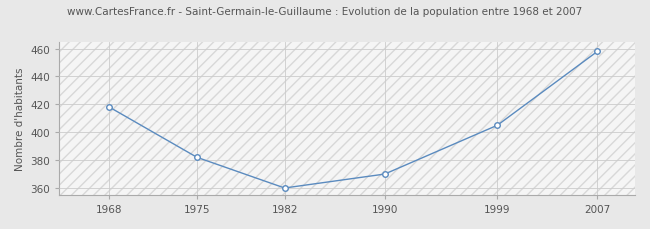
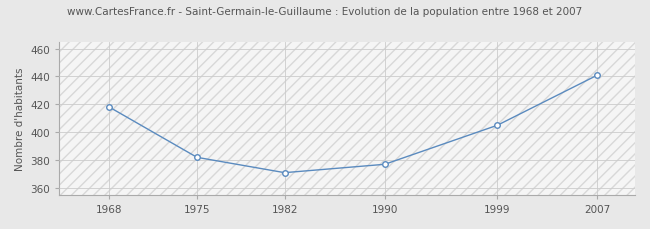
1982: 360 -> 371
1990: 370 -> 377
2007: 458 -> 441
